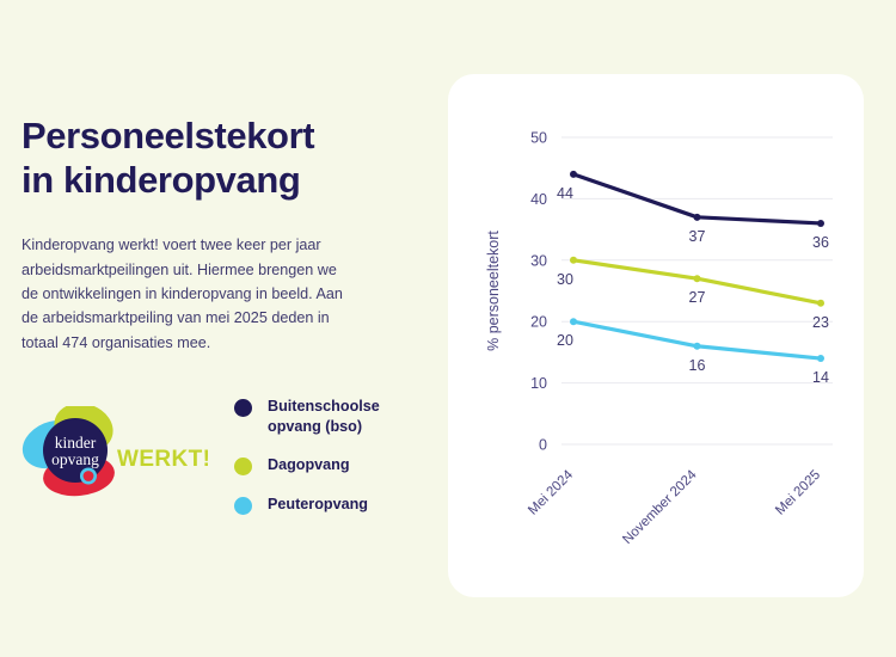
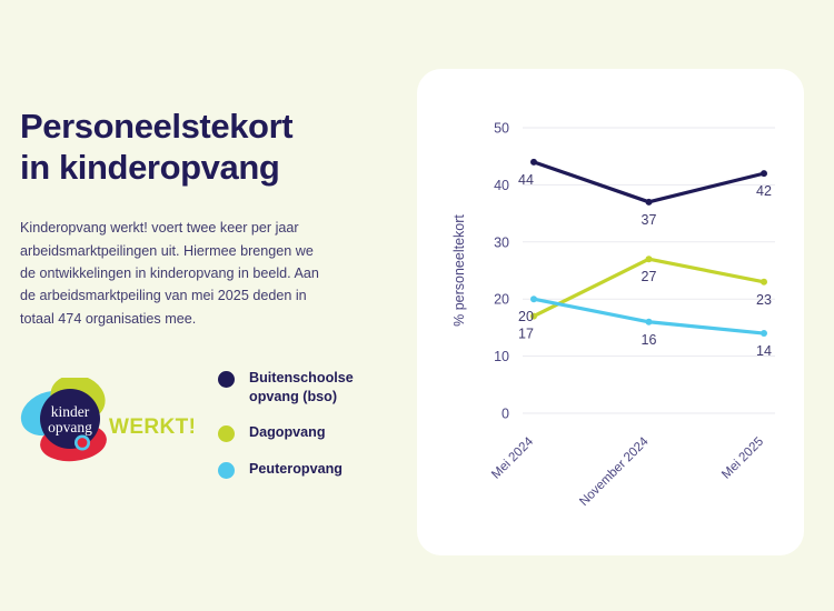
Dagopvang/Mei 2024: 30 -> 17
Buitenschoolse opvang (bso)/Mei 2025: 36 -> 42
